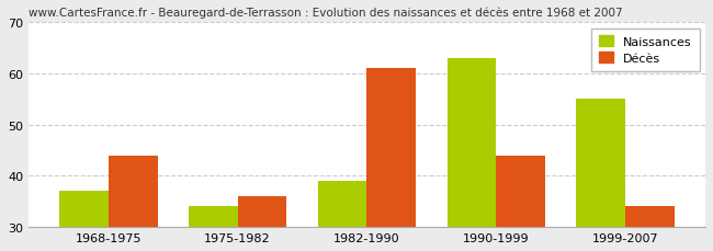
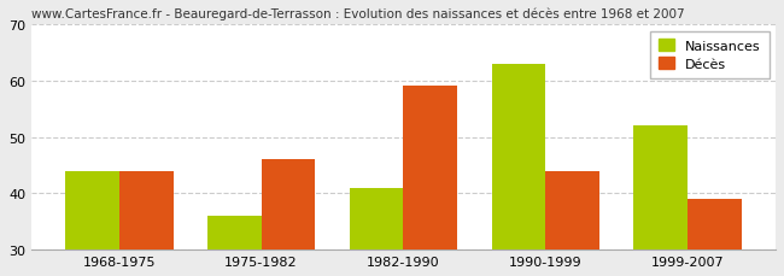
Naissances/1968-1975: 37 -> 44
Naissances/1975-1982: 34 -> 36
Décès/1975-1982: 36 -> 46
Naissances/1982-1990: 39 -> 41
Décès/1982-1990: 61 -> 59
Naissances/1999-2007: 55 -> 52
Décès/1999-2007: 34 -> 39
